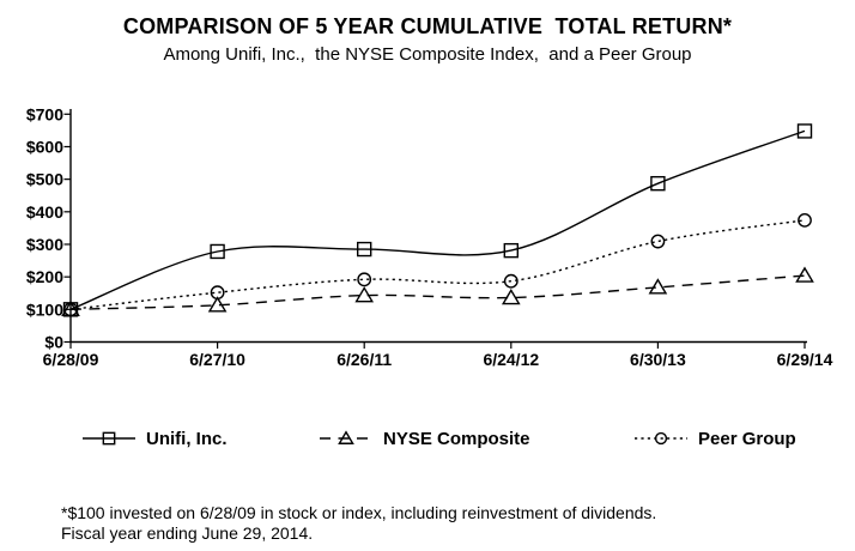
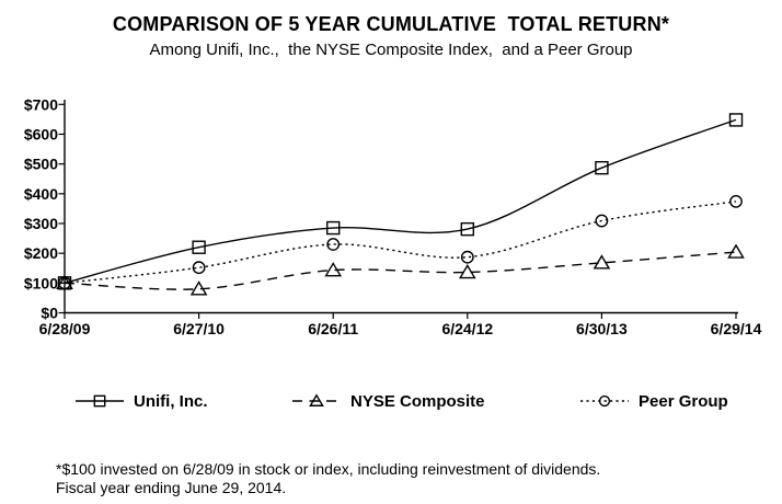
Unifi, Inc./6/27/10: $280 -> $220
NYSE Composite/6/27/10: $110 -> $80
Peer Group/6/26/11: $190 -> $230
